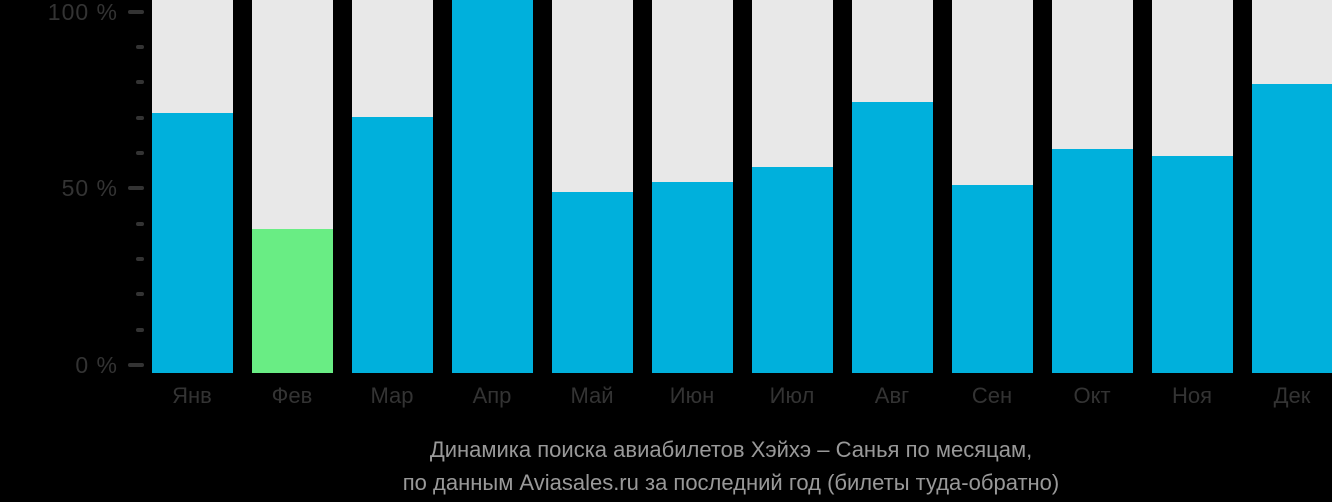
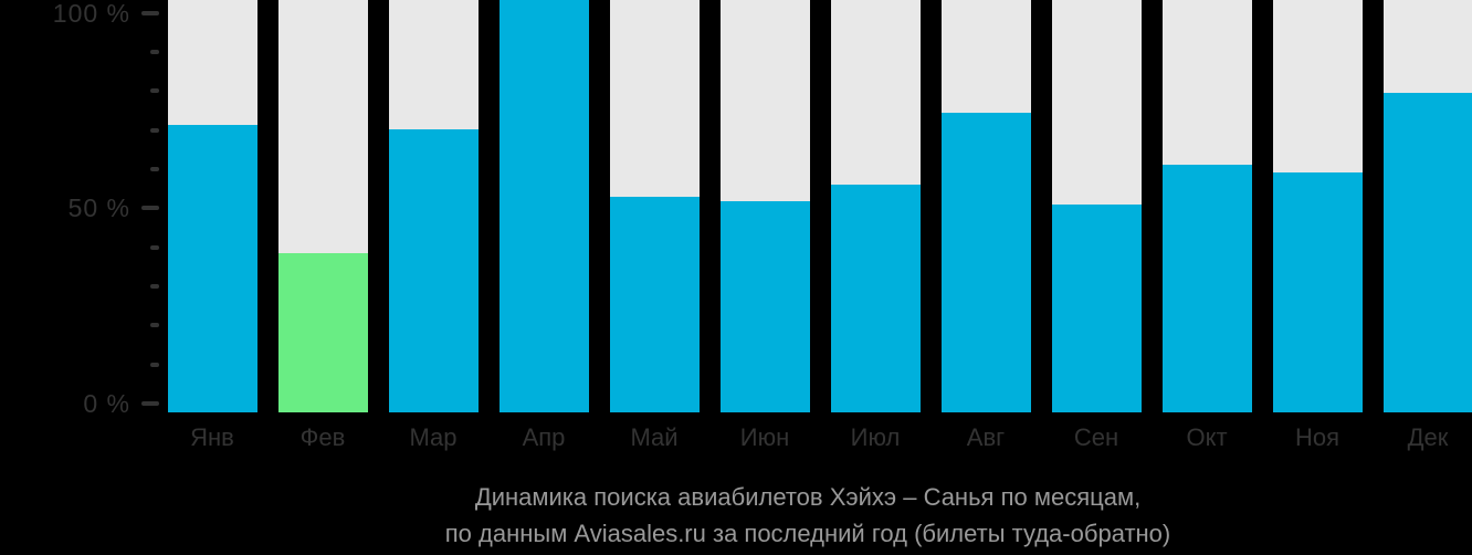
Май: 50% -> 54%
